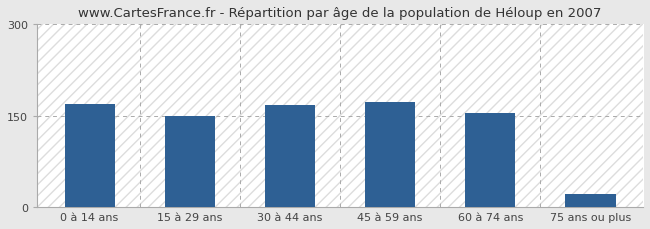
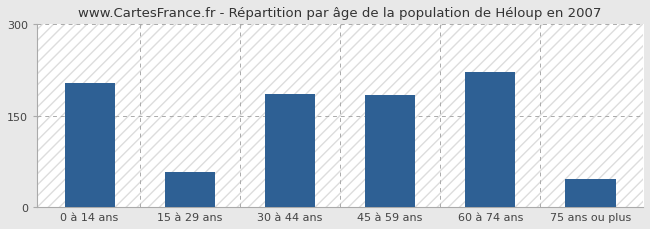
0 à 14 ans: 170 -> 204
15 à 29 ans: 149 -> 58
30 à 44 ans: 167 -> 186
45 à 59 ans: 172 -> 184
60 à 74 ans: 154 -> 222
75 ans ou plus: 22 -> 46
